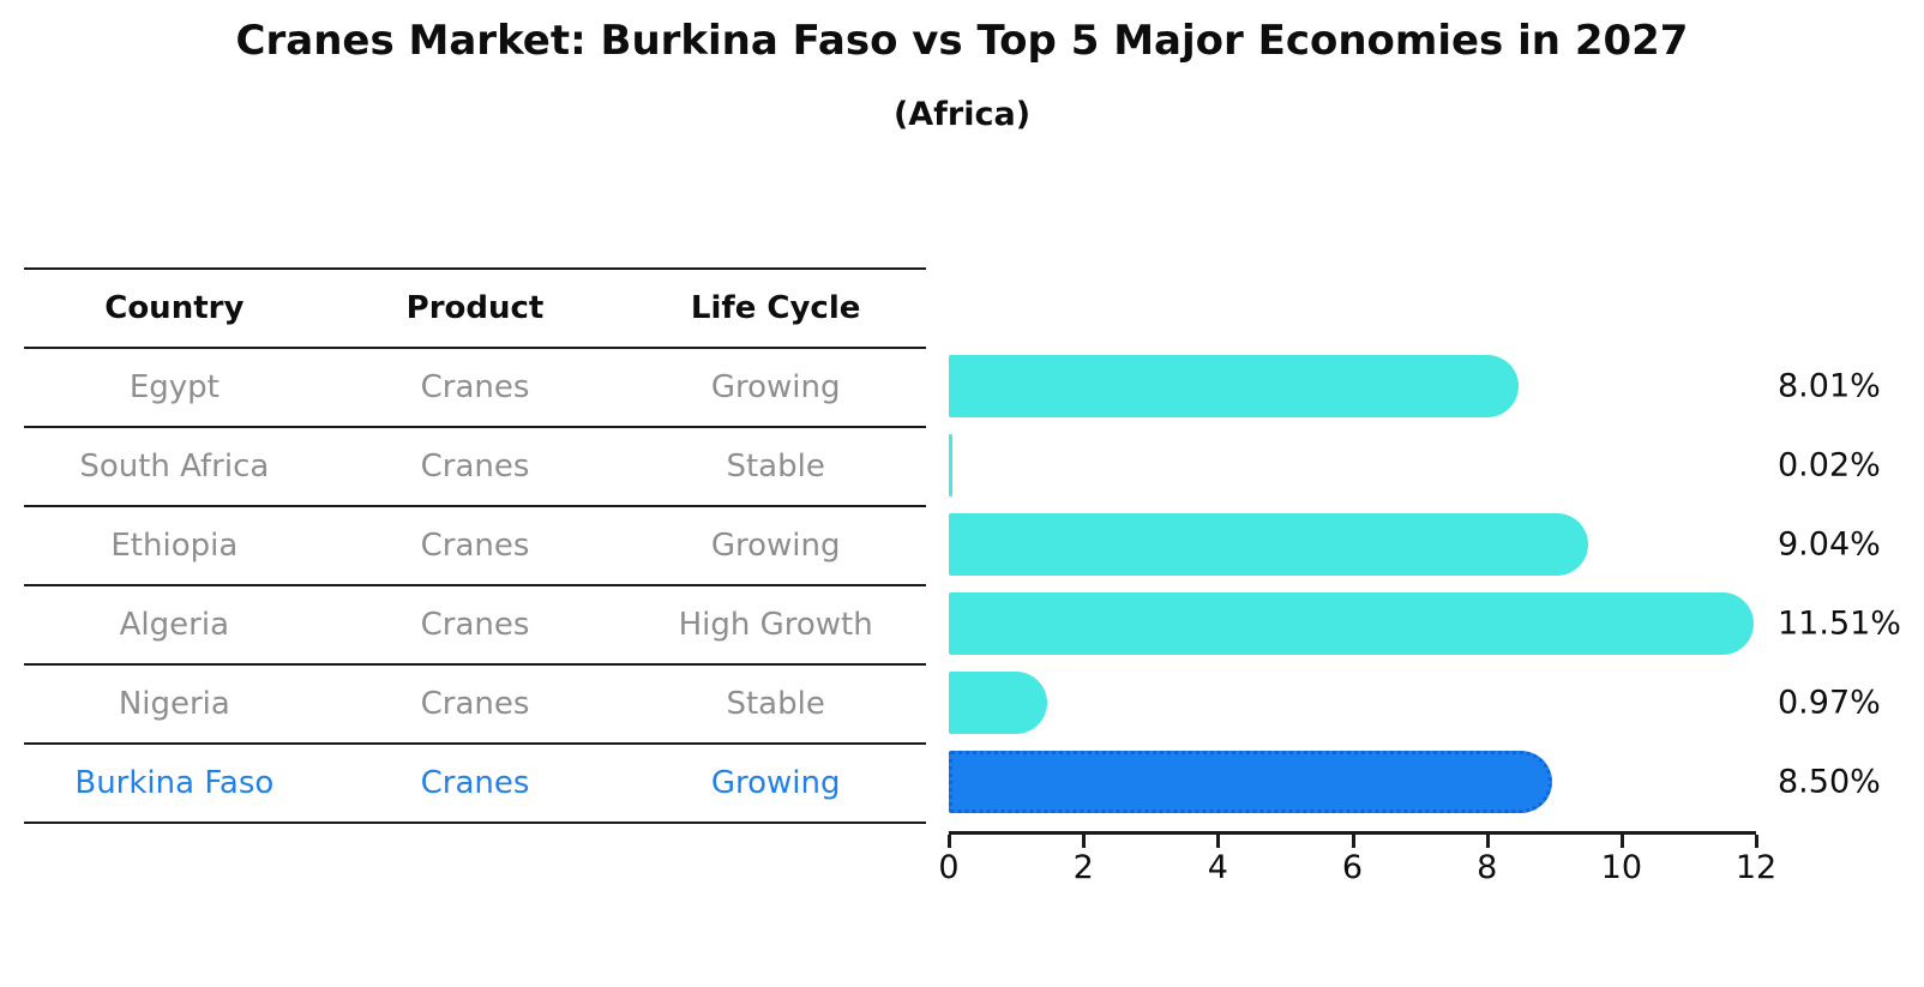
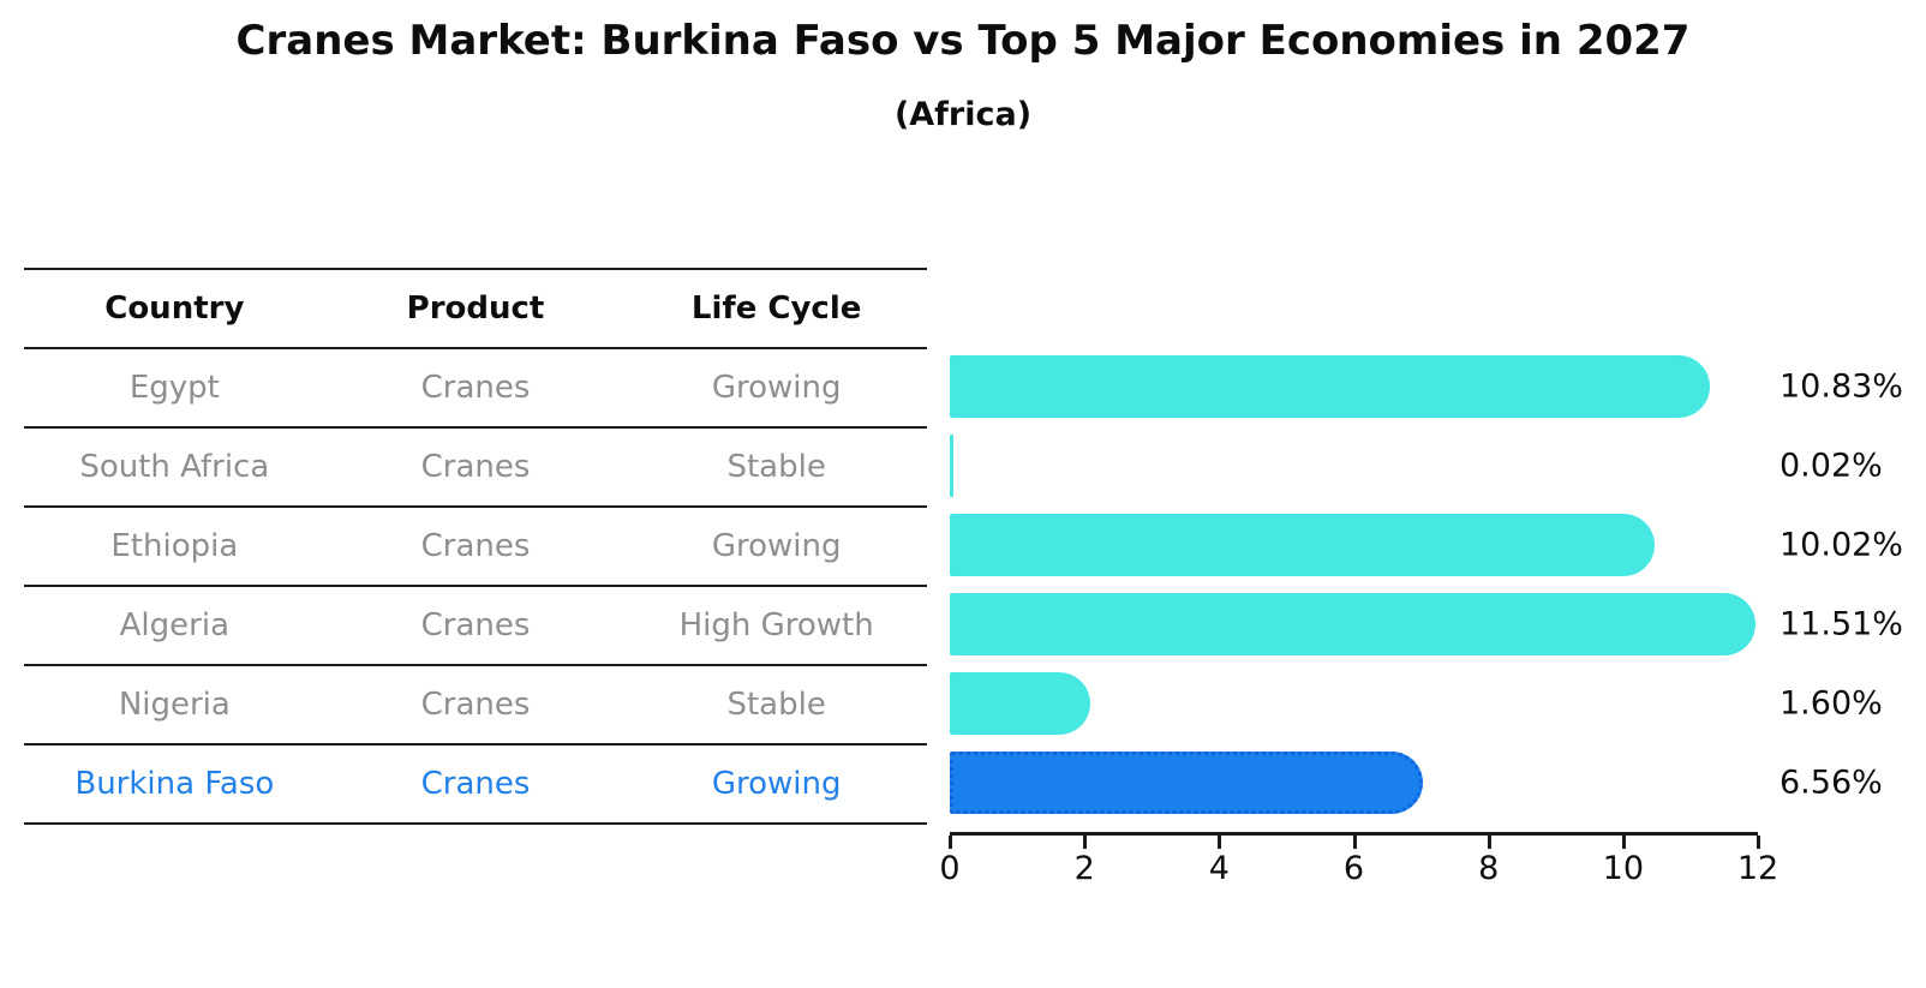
Egypt: 8.01% -> 10.83%
Ethiopia: 9.04% -> 10.02%
Nigeria: 0.97% -> 1.60%
Burkina Faso: 8.50% -> 6.56%
